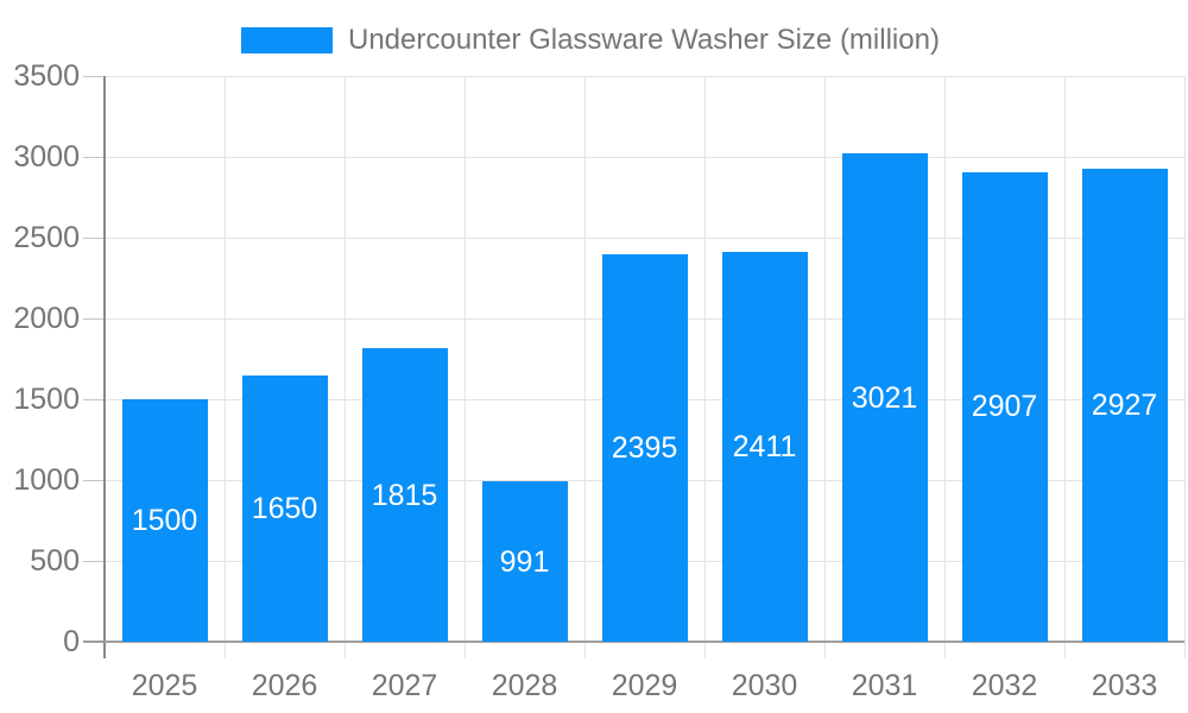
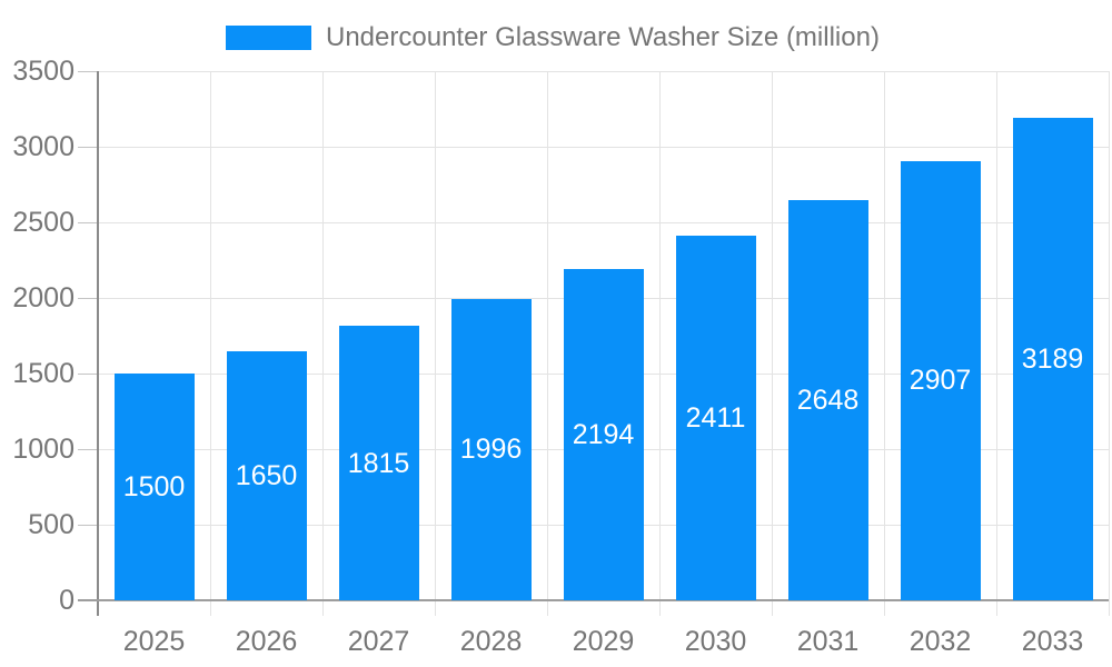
2028: 991 -> 1996
2029: 2395 -> 2194
2031: 3021 -> 2648
2033: 2927 -> 3189
